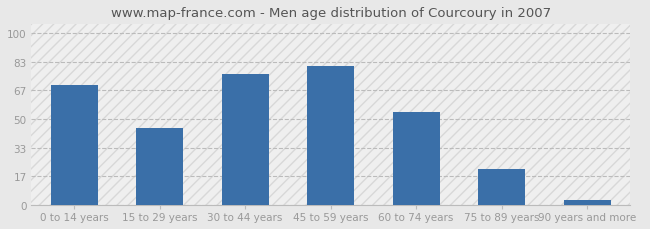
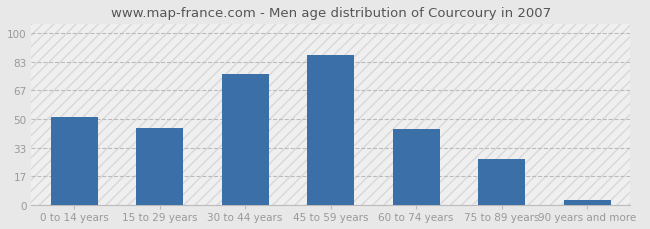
0 to 14 years: 70 -> 51
45 to 59 years: 81 -> 87
60 to 74 years: 54 -> 44
75 to 89 years: 21 -> 27
